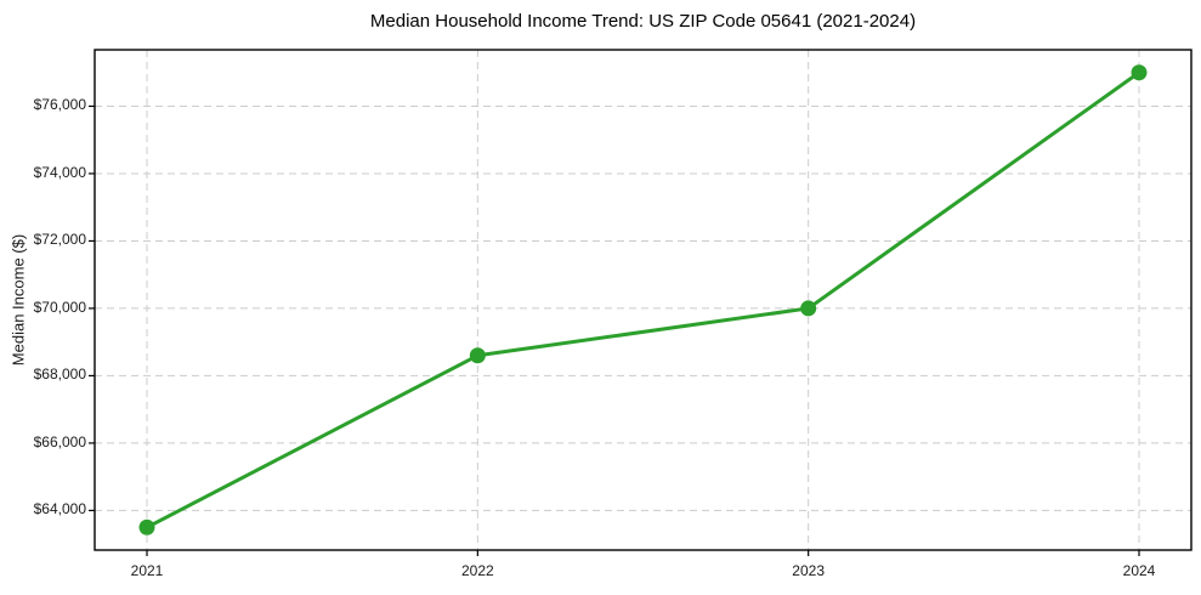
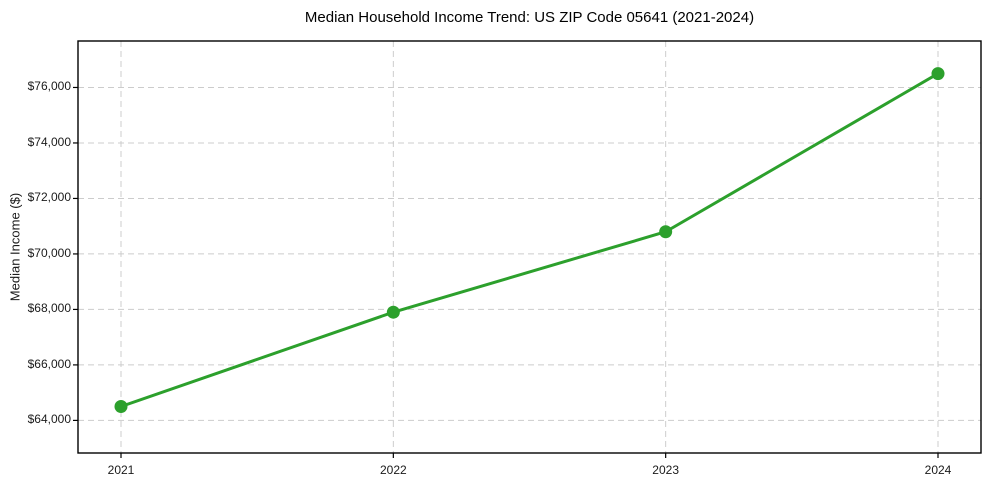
2021: $63500 -> $64500
2022: $68600 -> $67900
2023: $70000 -> $70800
2024: $77000 -> $76500
